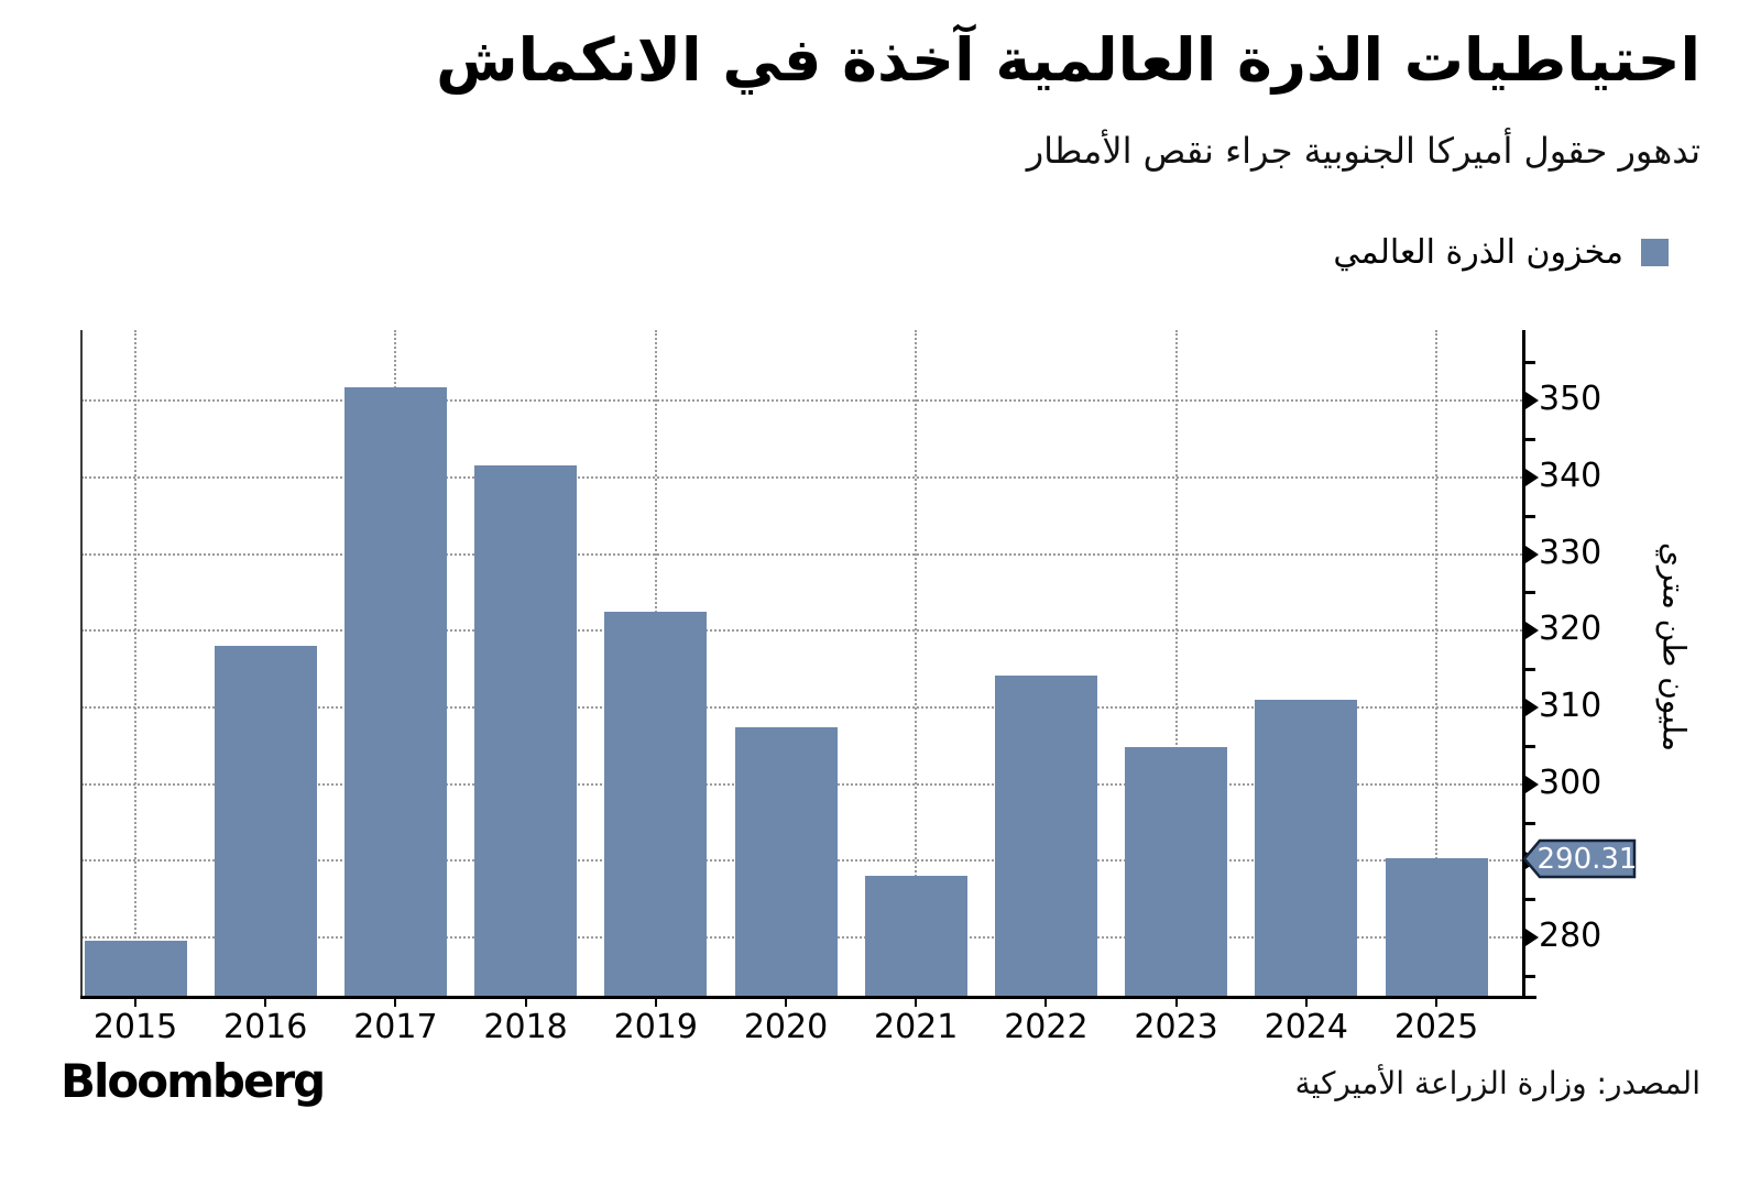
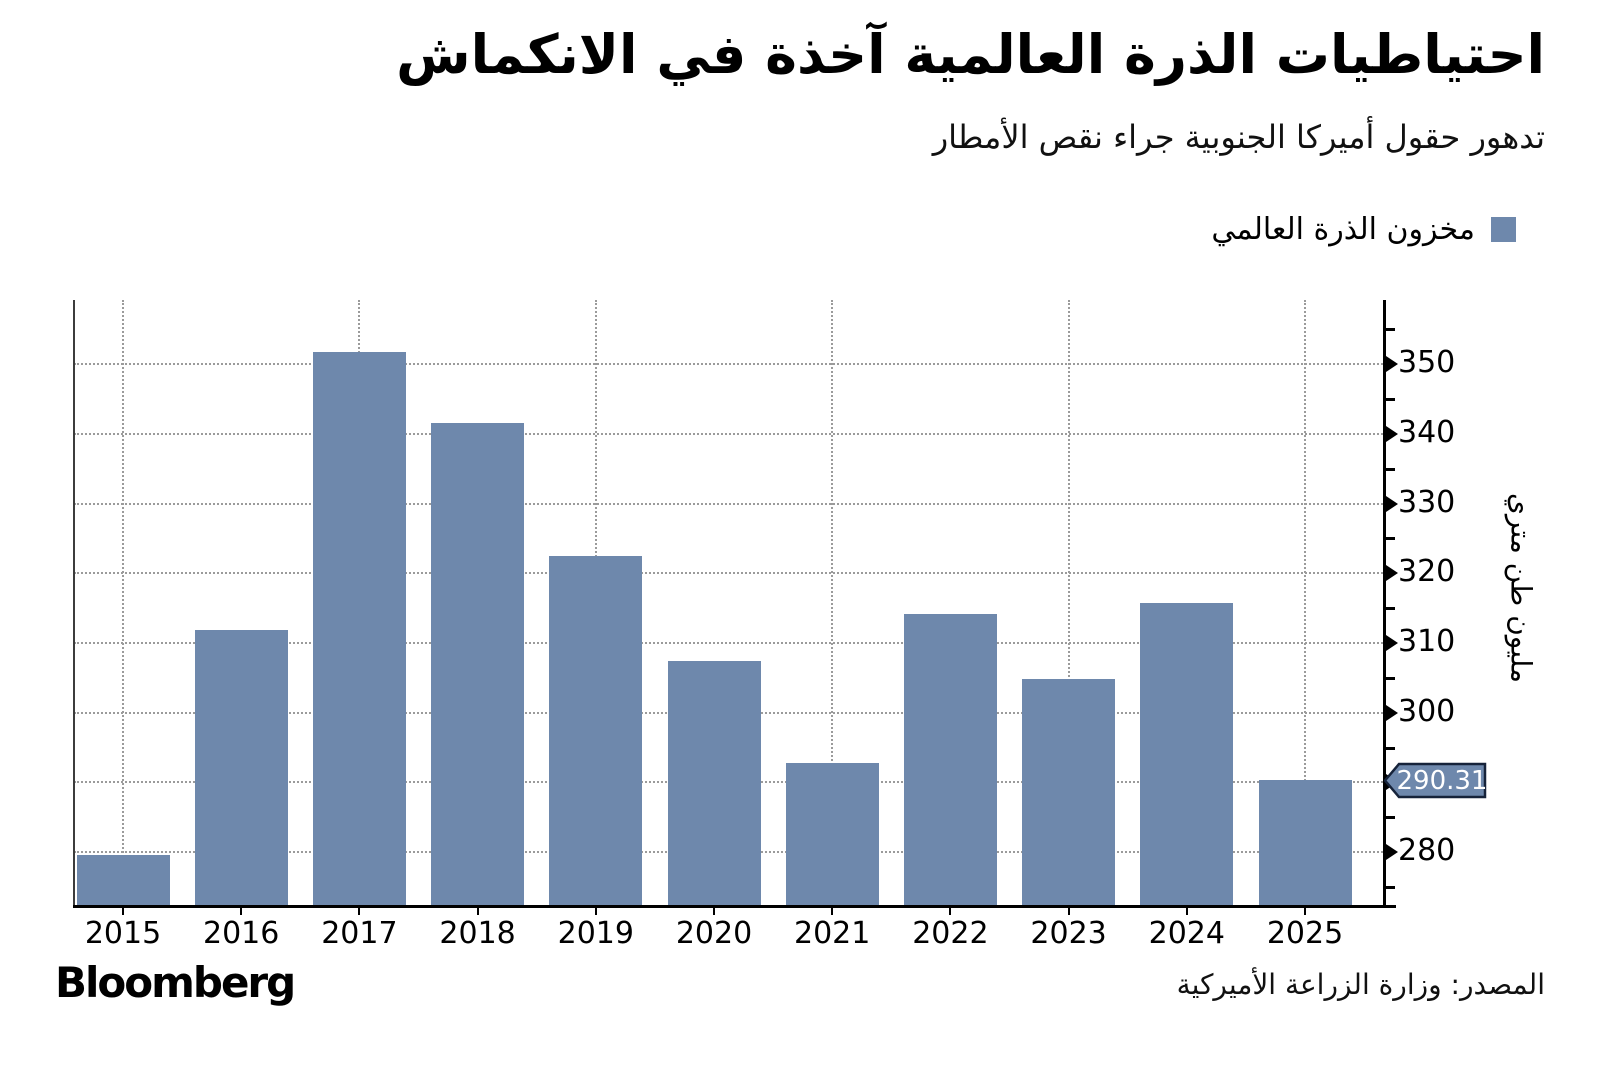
2016: 318 -> 312
2021: 288 -> 293
2024: 311 -> 316
